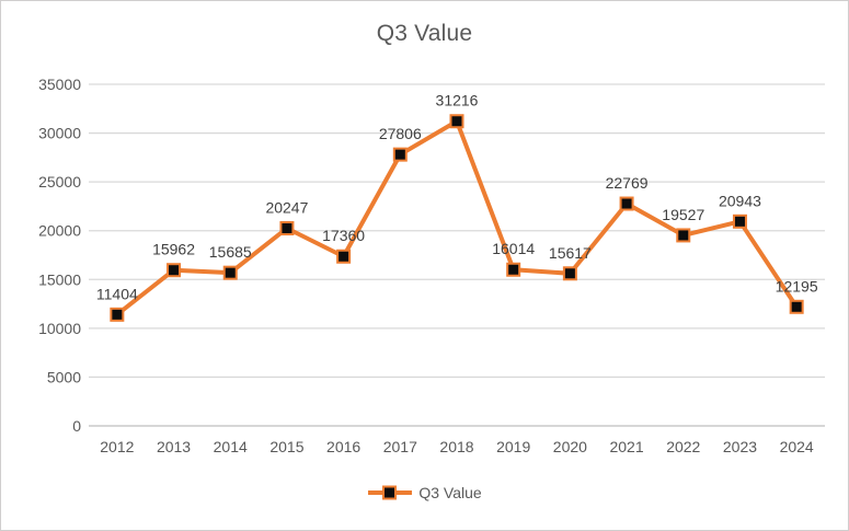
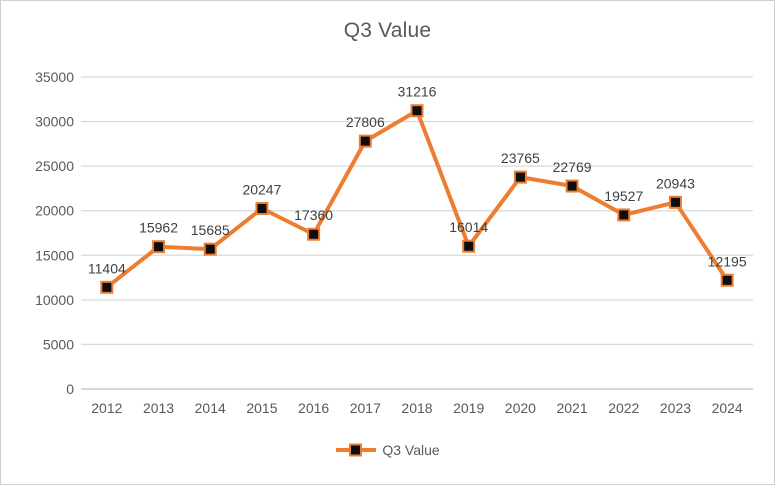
2020: 15617 -> 23765
